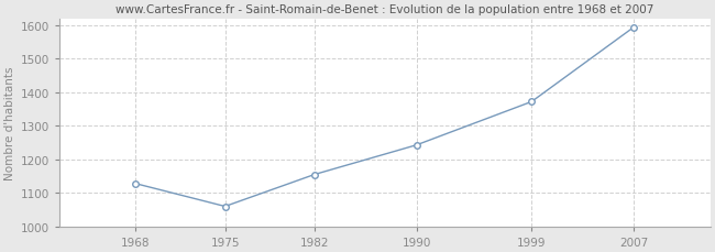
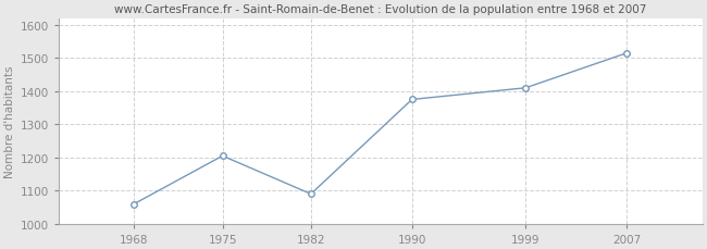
1968: 1128 -> 1060
1975: 1060 -> 1205
1982: 1155 -> 1090
1990: 1243 -> 1375
1999: 1372 -> 1410
2007: 1594 -> 1515
